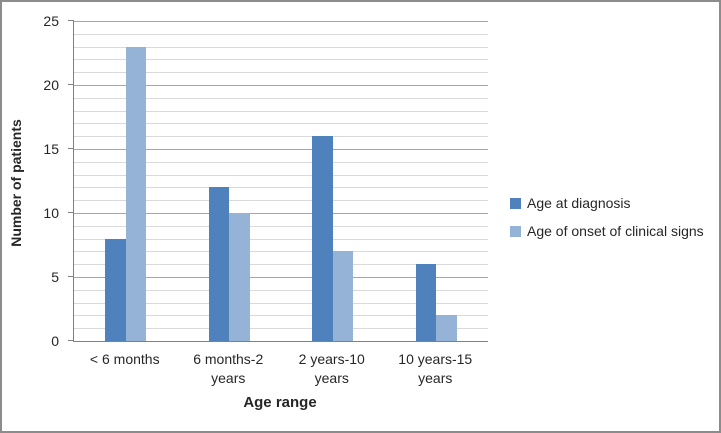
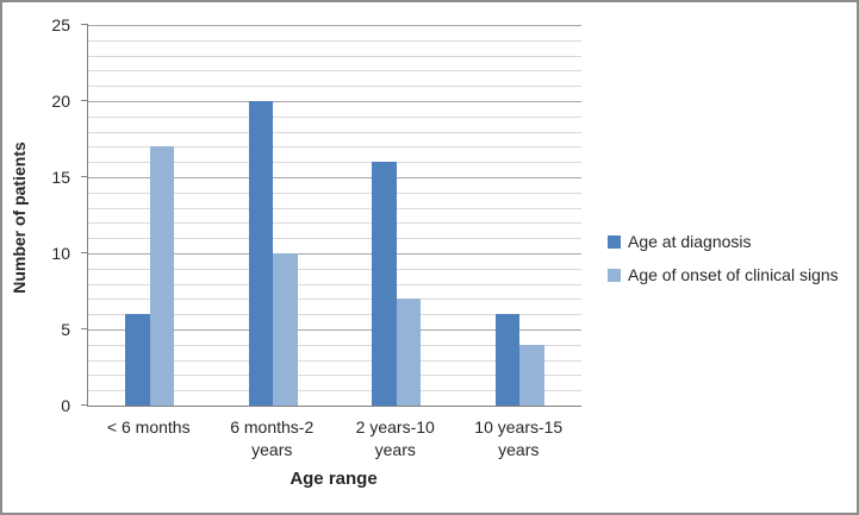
Age at diagnosis/< 6 months: 8 -> 6
Age of onset of clinical signs/< 6 months: 23 -> 17
Age at diagnosis/6 months-2 years: 12 -> 20
Age of onset of clinical signs/10 years-15 years: 2 -> 4
